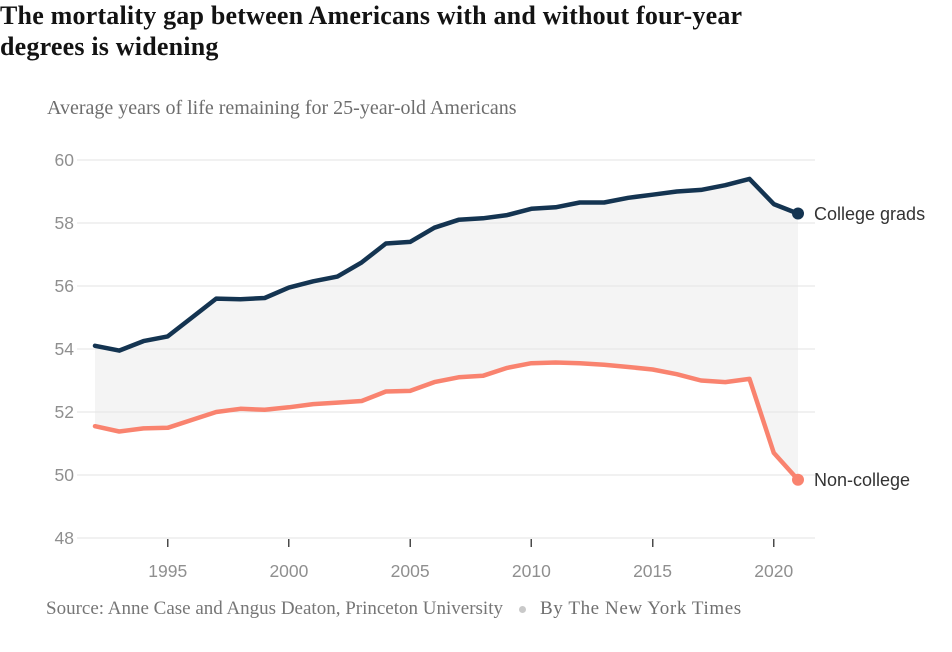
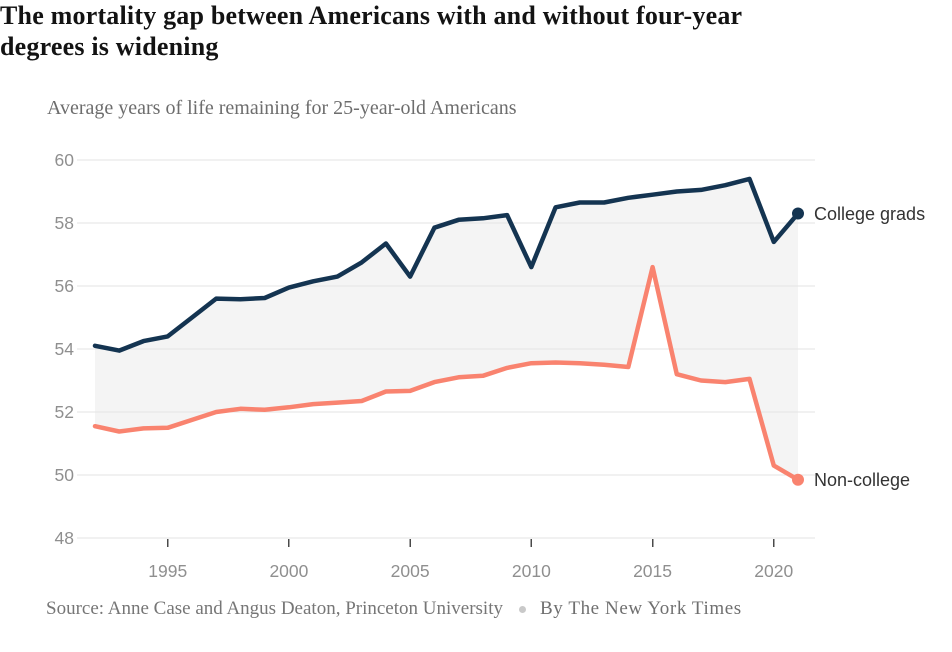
College grads/2005: 57.4 -> 56.3
College grads/2010: 58.5 -> 56.6
Non-college/2015: 53.4 -> 56.6
College grads/2020: 58.6 -> 57.4
Non-college/2020: 50.7 -> 50.3
